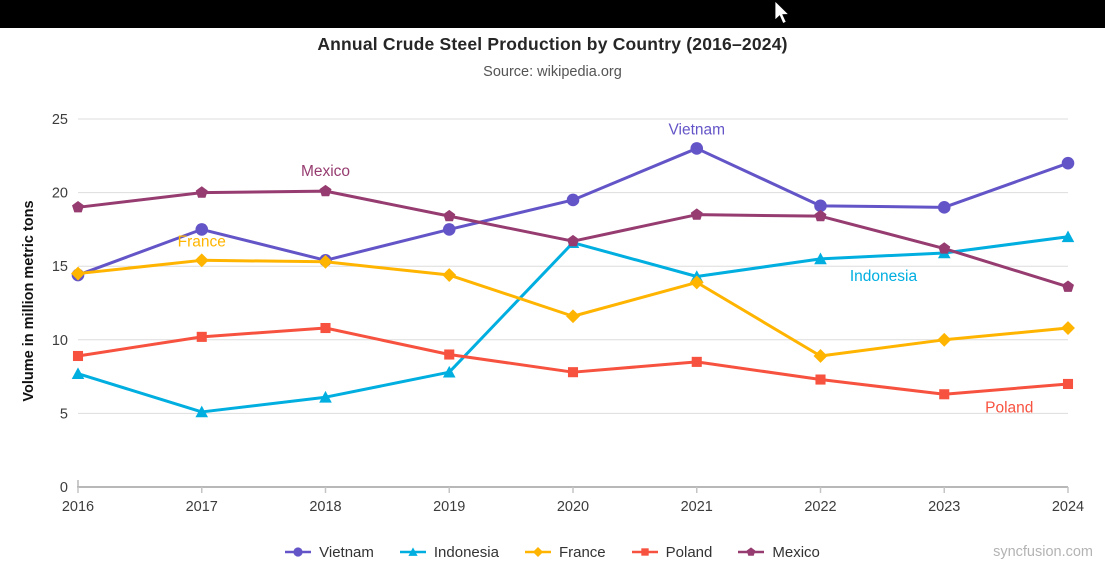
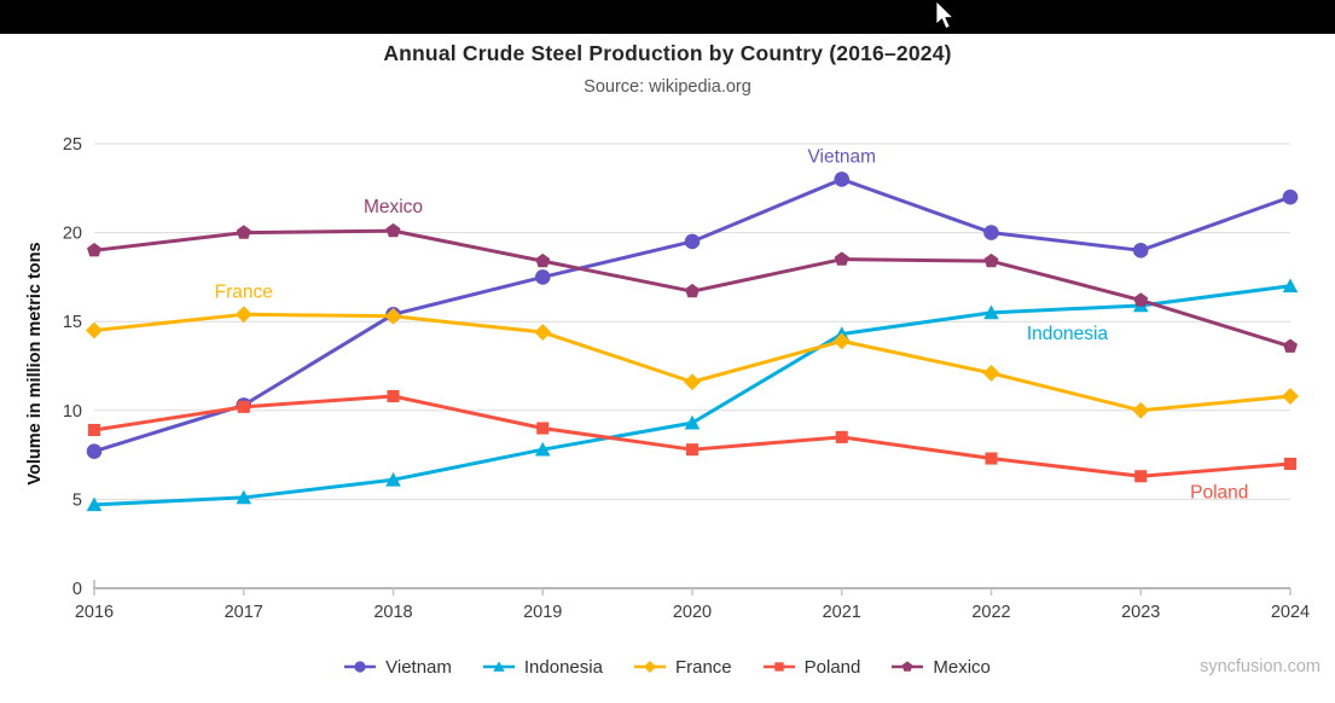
Vietnam/2016: 14.4 -> 7.7
Indonesia/2016: 7.7 -> 4.7
Vietnam/2017: 17.5 -> 10.3
Indonesia/2020: 16.6 -> 9.3
Vietnam/2022: 19.1 -> 20.0
France/2022: 8.9 -> 12.1
